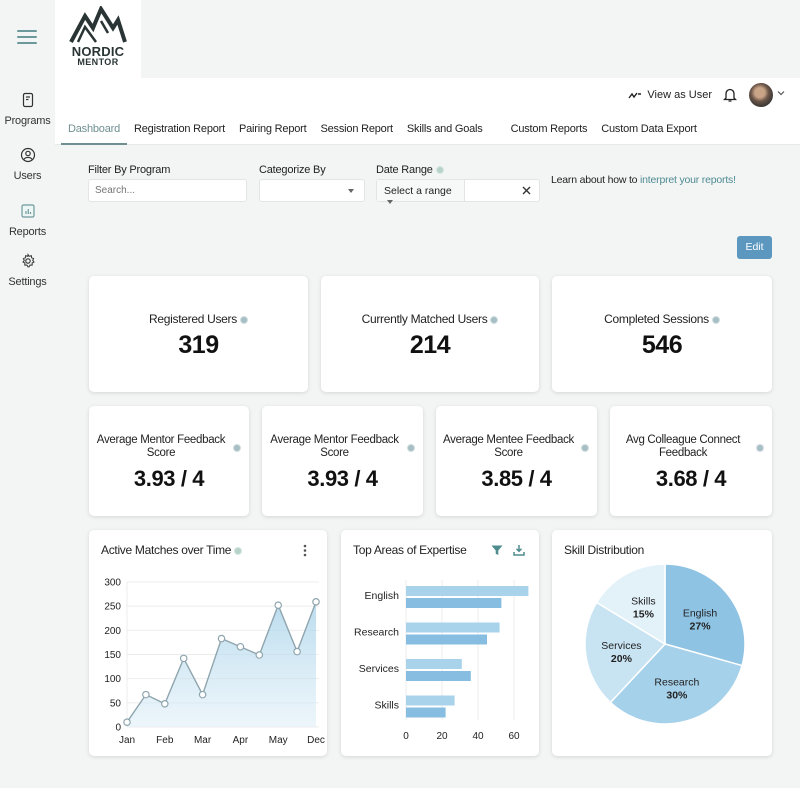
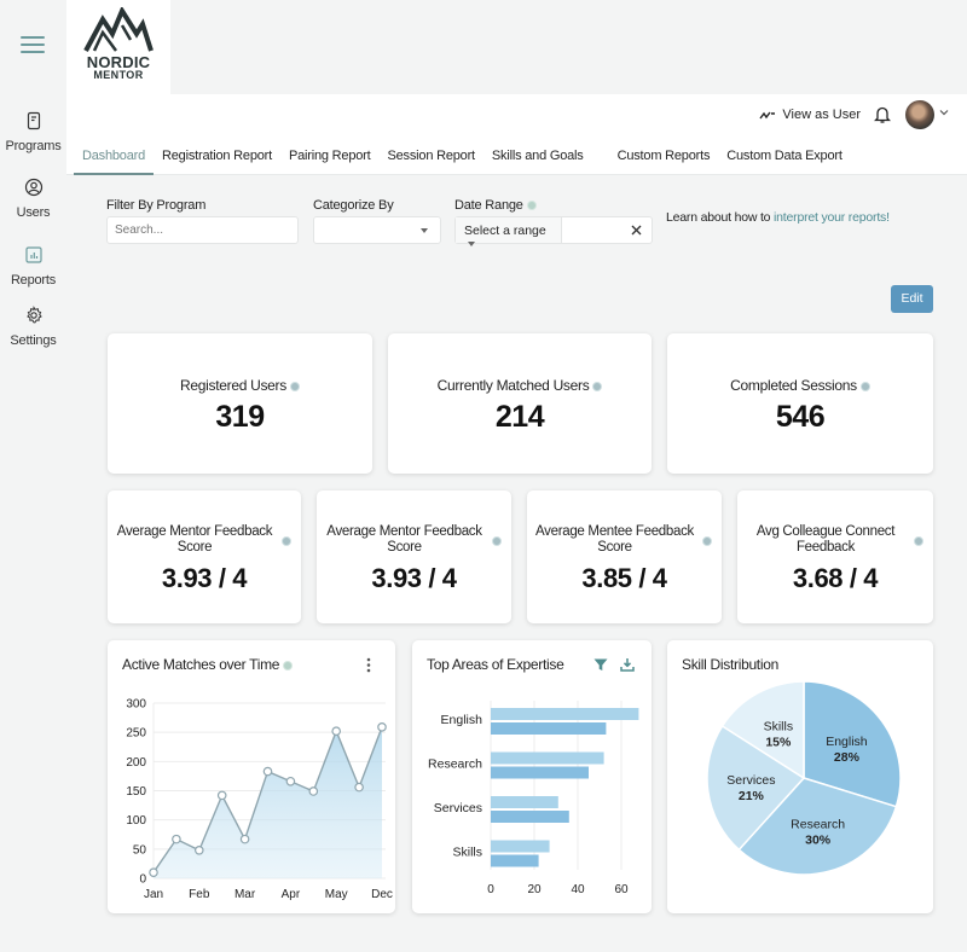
Skill Distribution/English: 27% -> 28%
Skill Distribution/Services: 20% -> 21%
